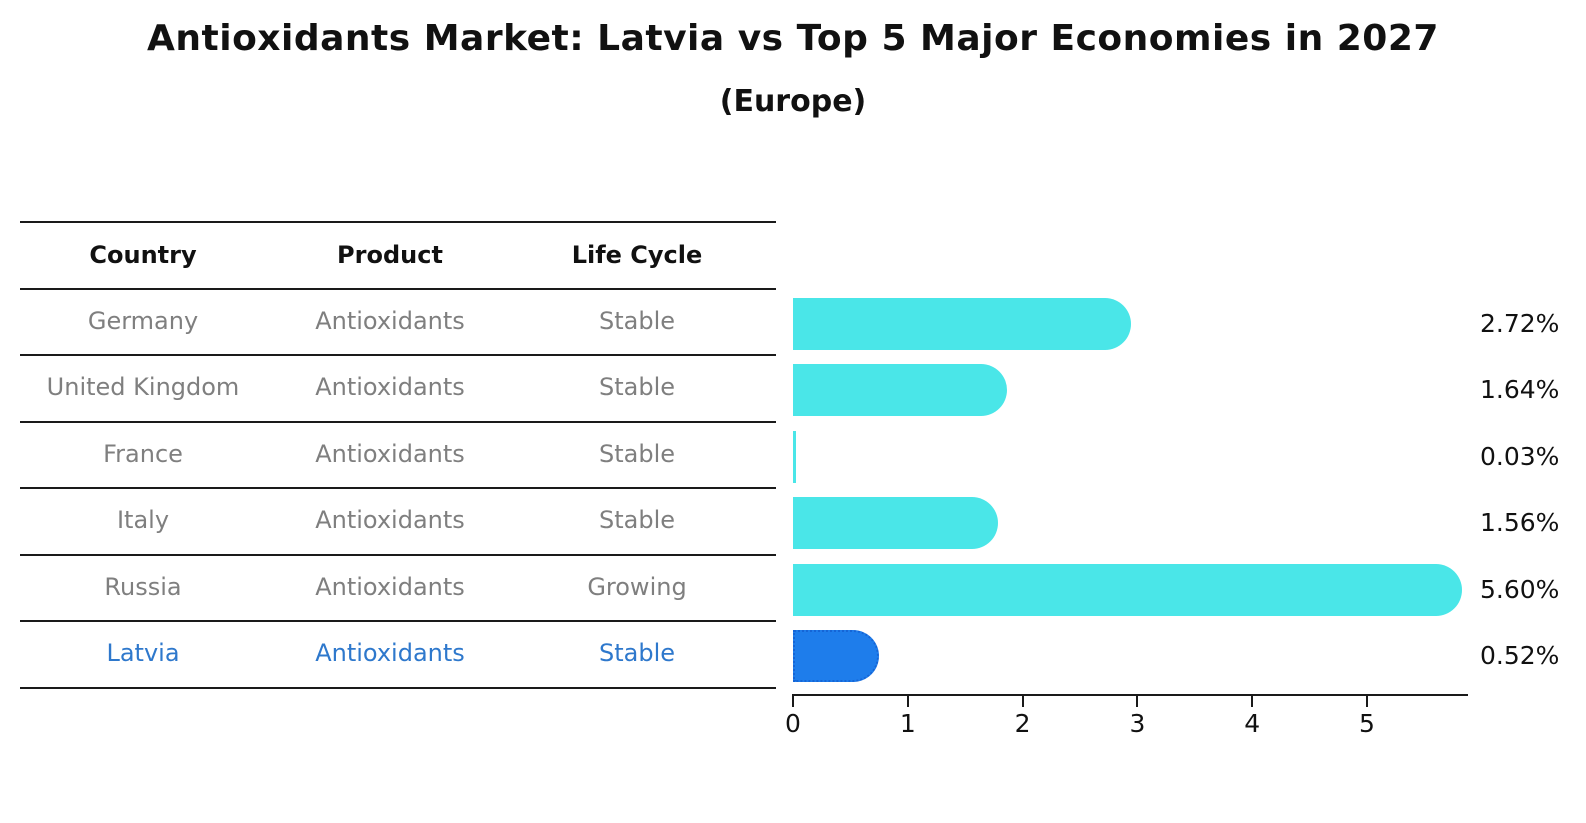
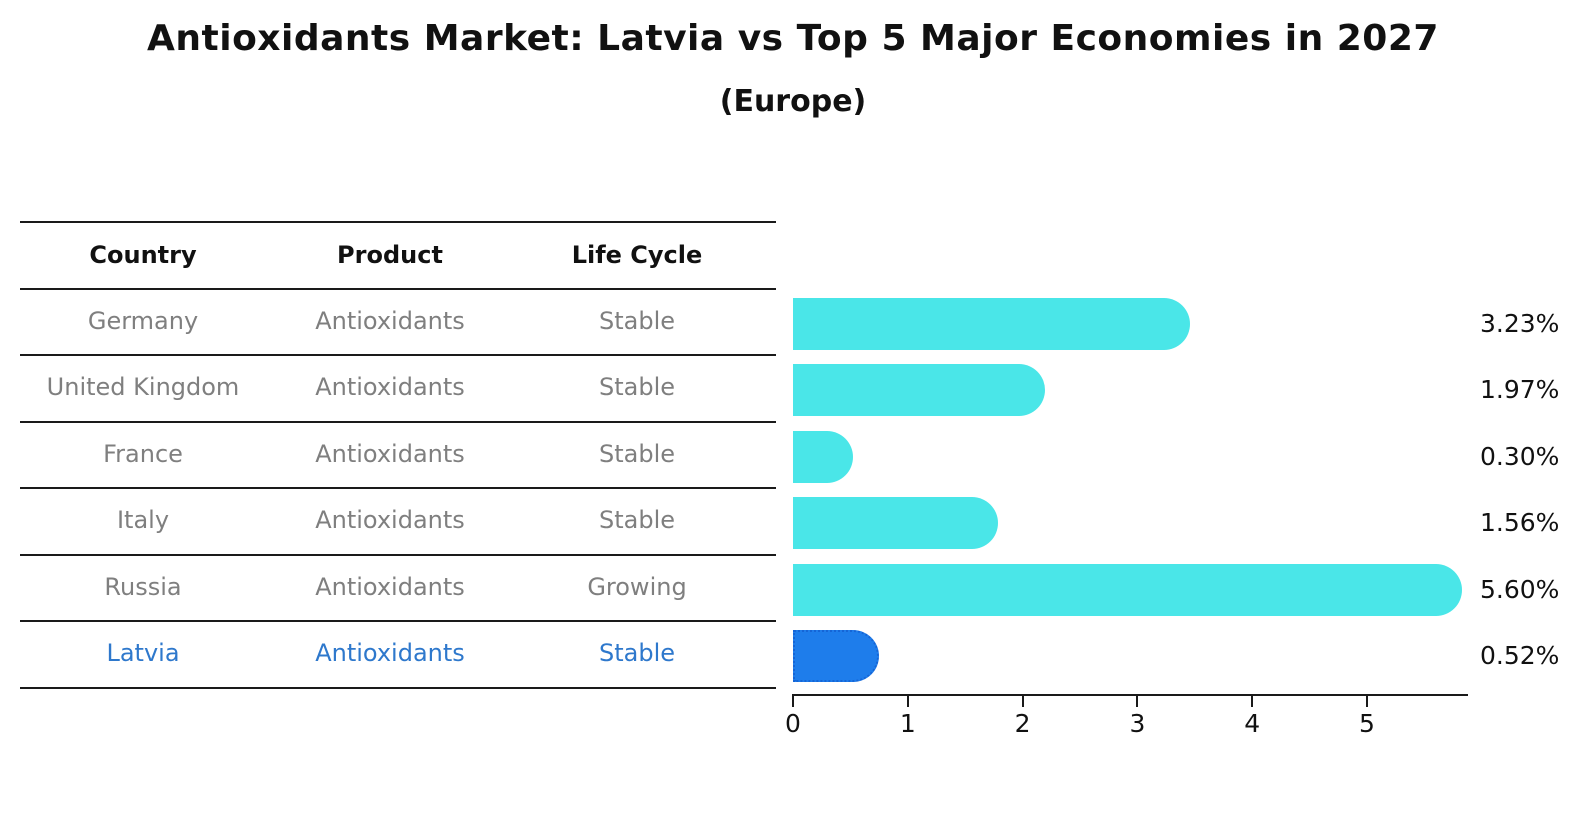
Germany: 2.72% -> 3.23%
United Kingdom: 1.64% -> 1.97%
France: 0.03% -> 0.30%
